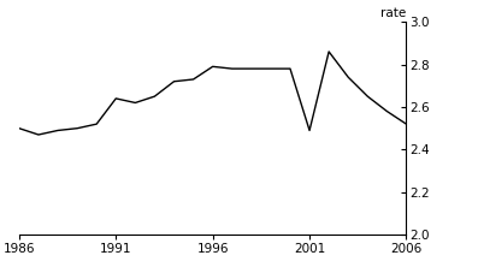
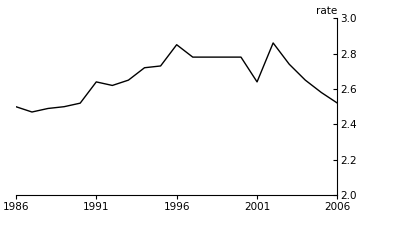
1996: 2.79 -> 2.85
2001: 2.49 -> 2.64
